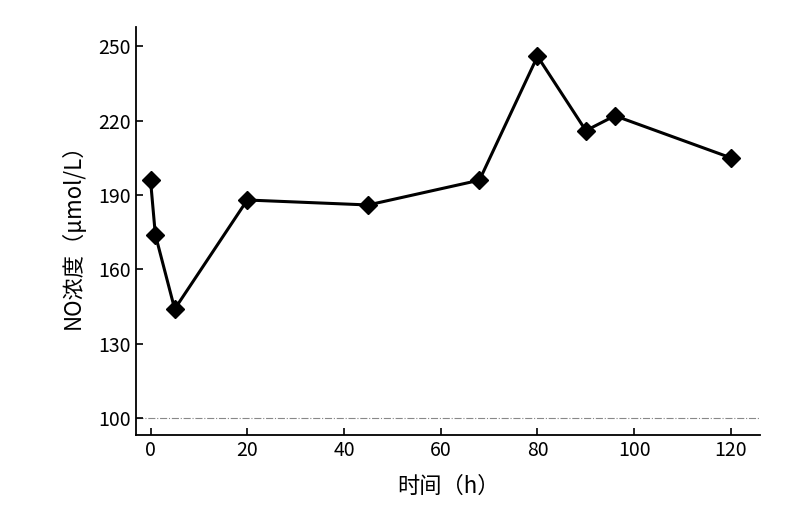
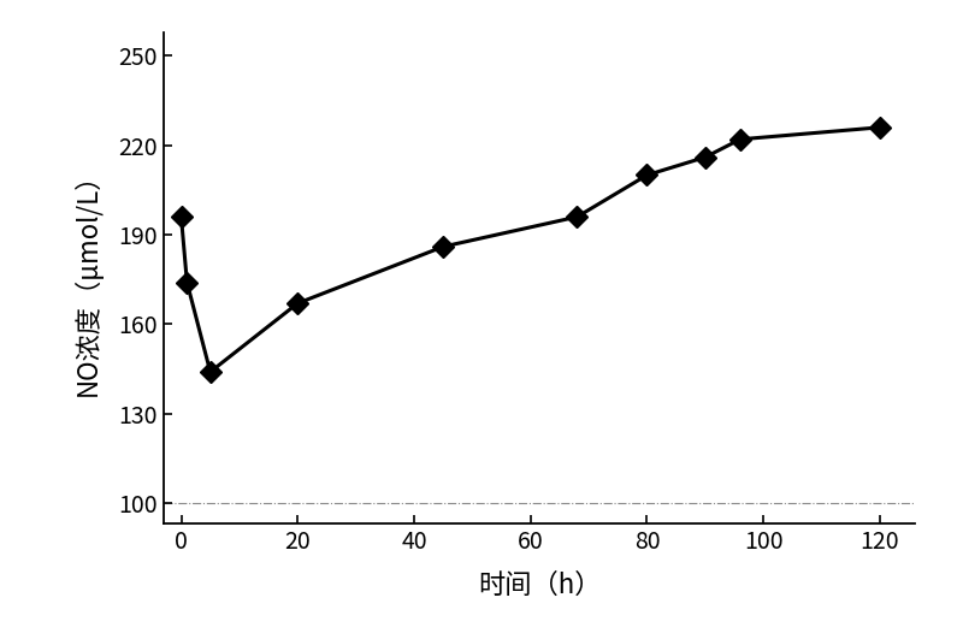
20: 188 -> 167
80: 246 -> 210
120: 205 -> 226
